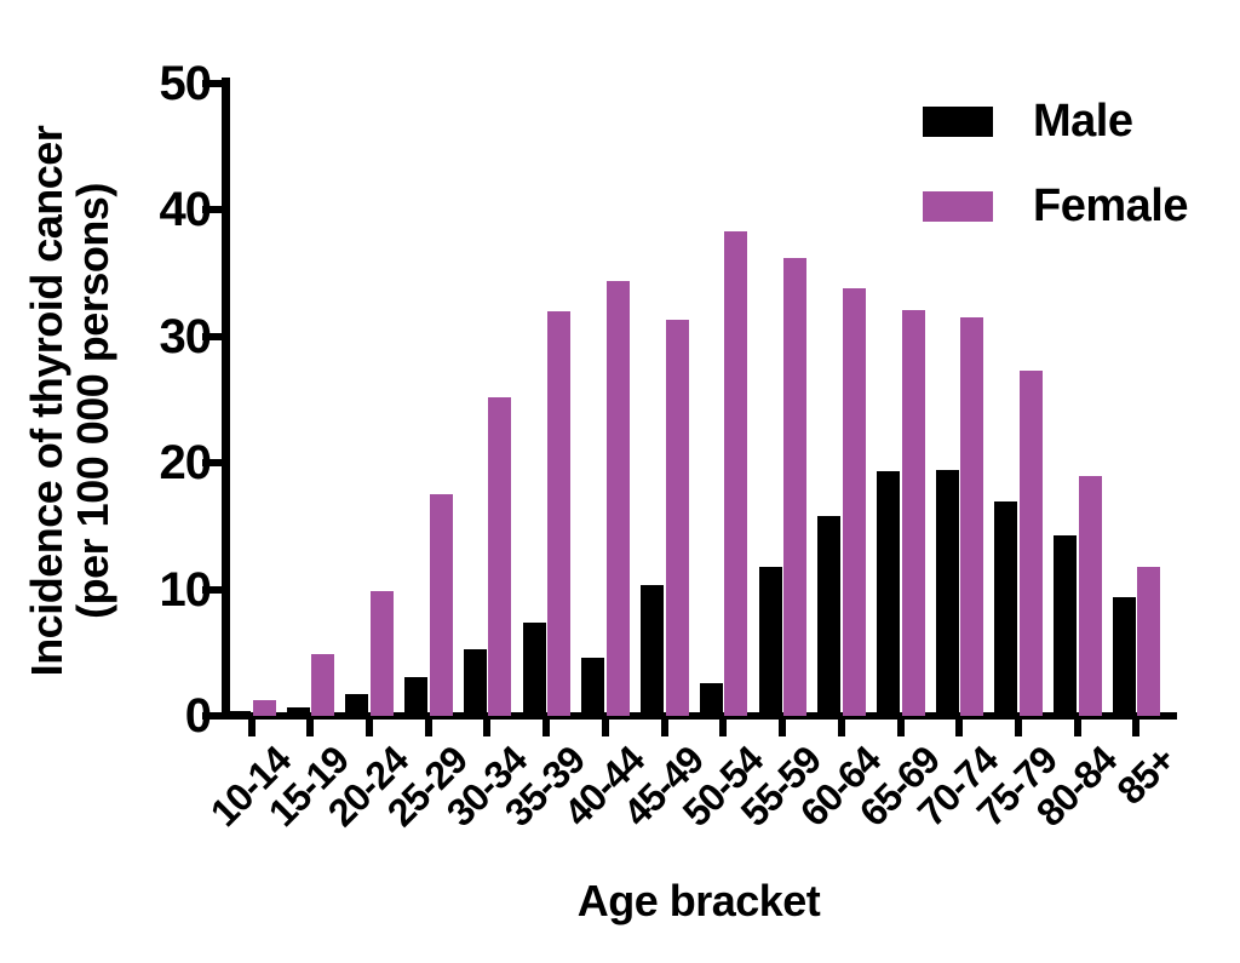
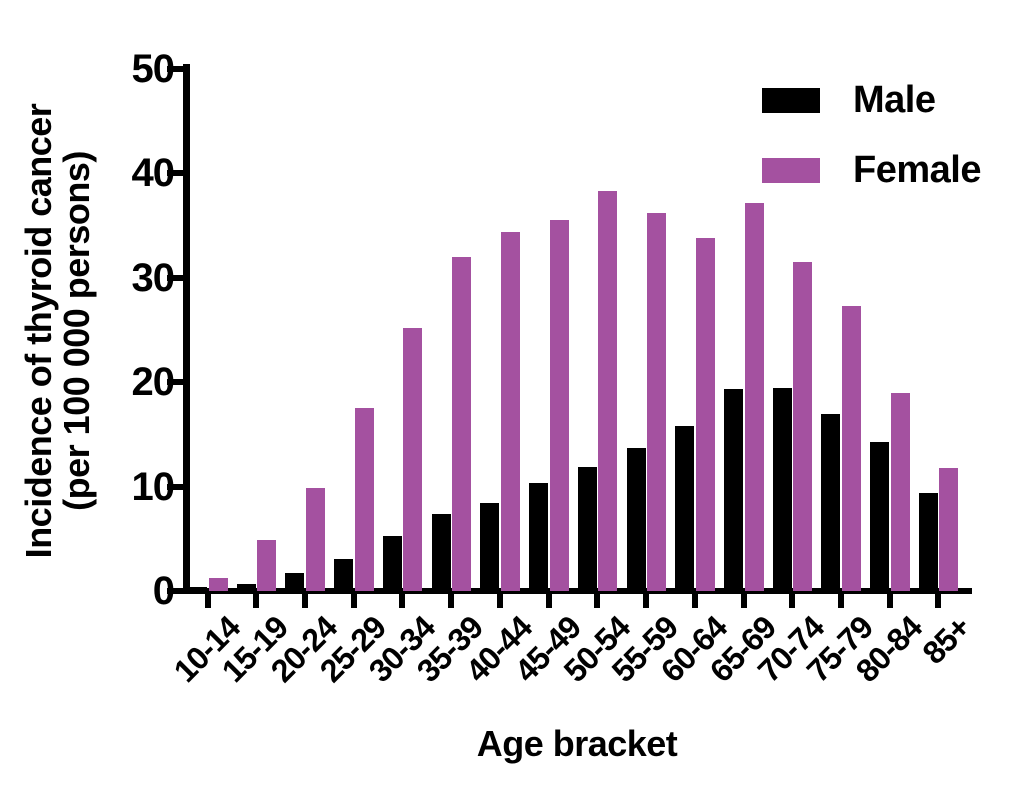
Male/40-44: 4.6 -> 8.4
Female/45-49: 31.3 -> 35.5
Male/50-54: 2.6 -> 11.9
Male/55-59: 11.8 -> 13.7
Female/65-69: 32.1 -> 37.1
